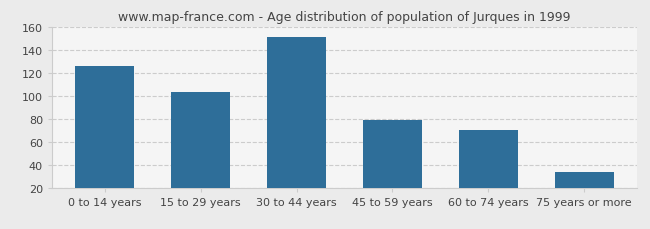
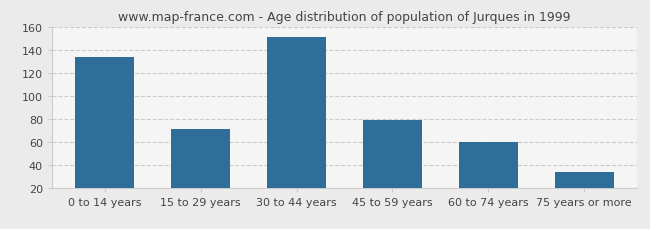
0 to 14 years: 126 -> 134
15 to 29 years: 103 -> 71
60 to 74 years: 70 -> 60
